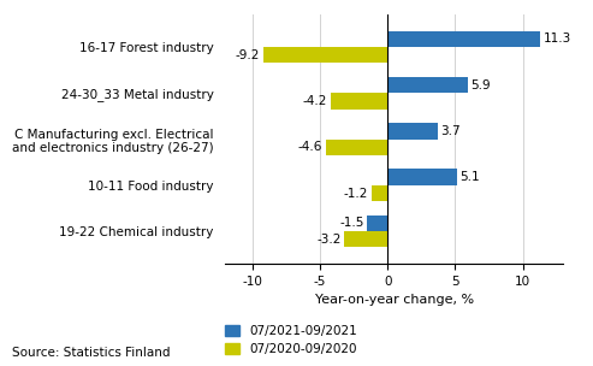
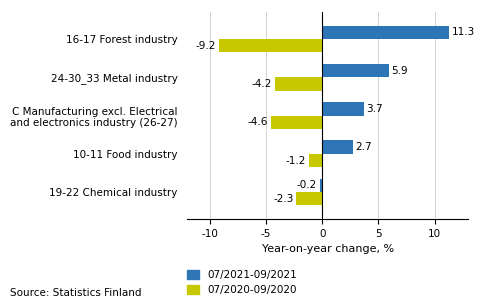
07/2021-09/2021/10-11 Food industry: 5.1 -> 2.7
07/2021-09/2021/19-22 Chemical industry: -1.5 -> -0.2
07/2020-09/2020/19-22 Chemical industry: -3.2 -> -2.3
